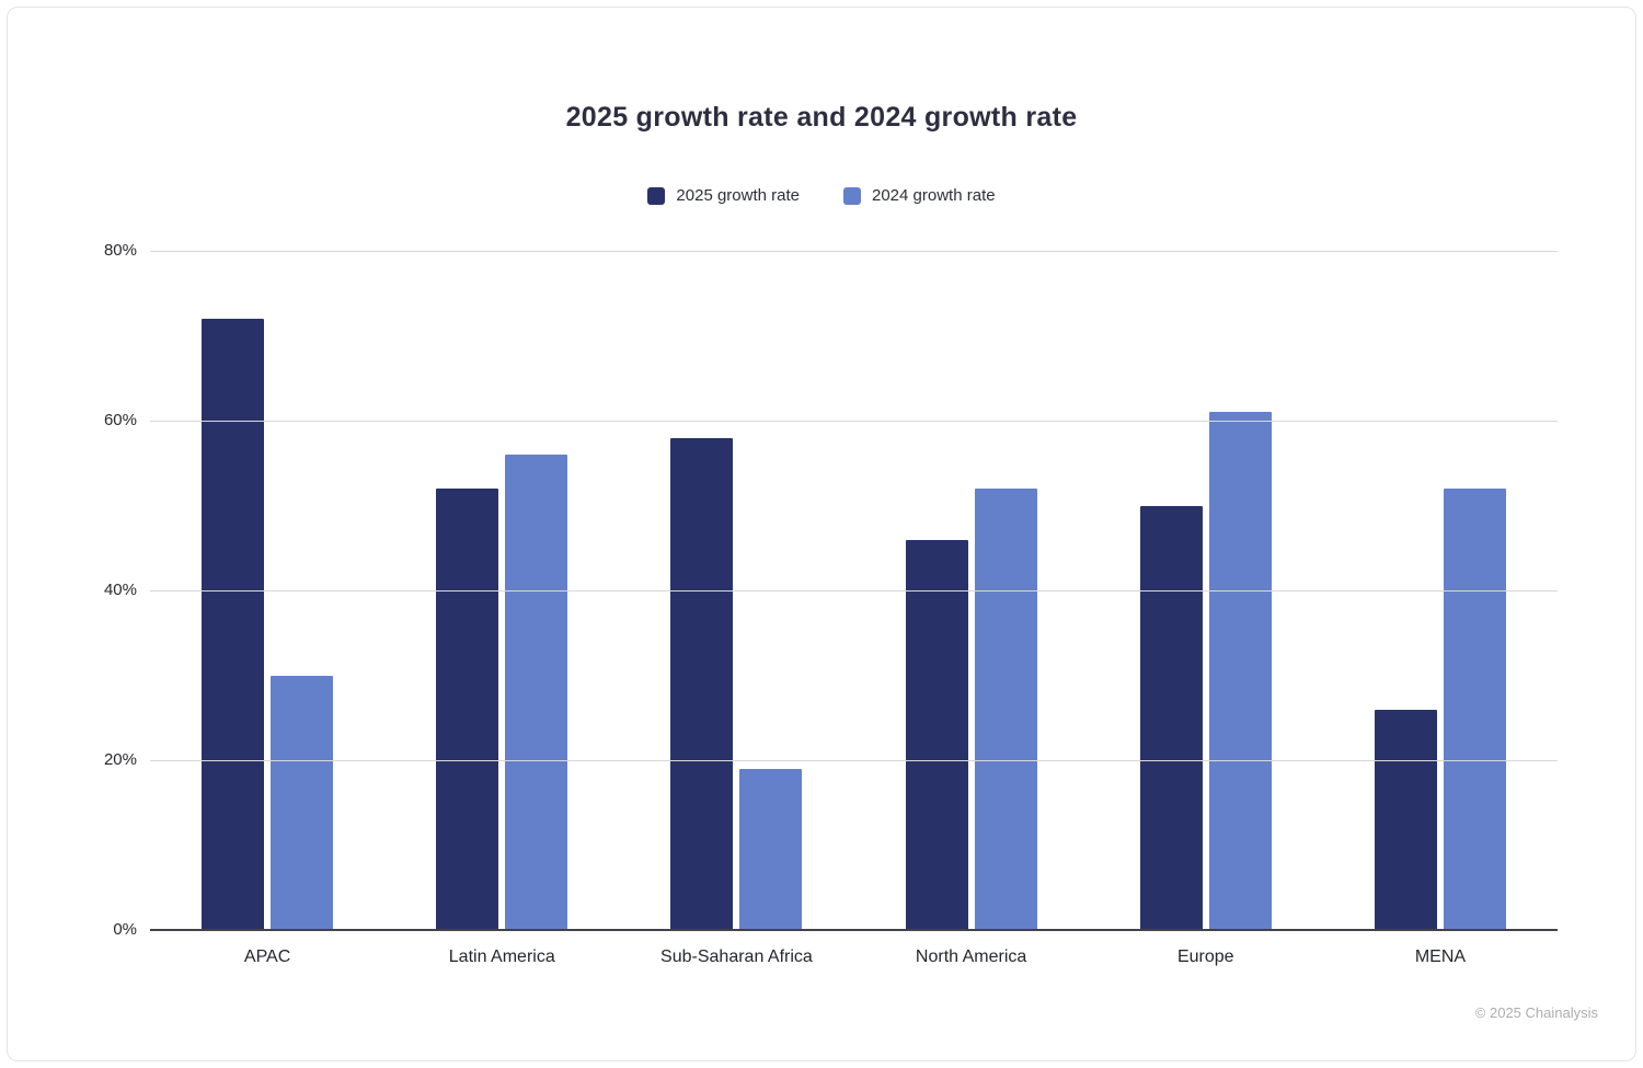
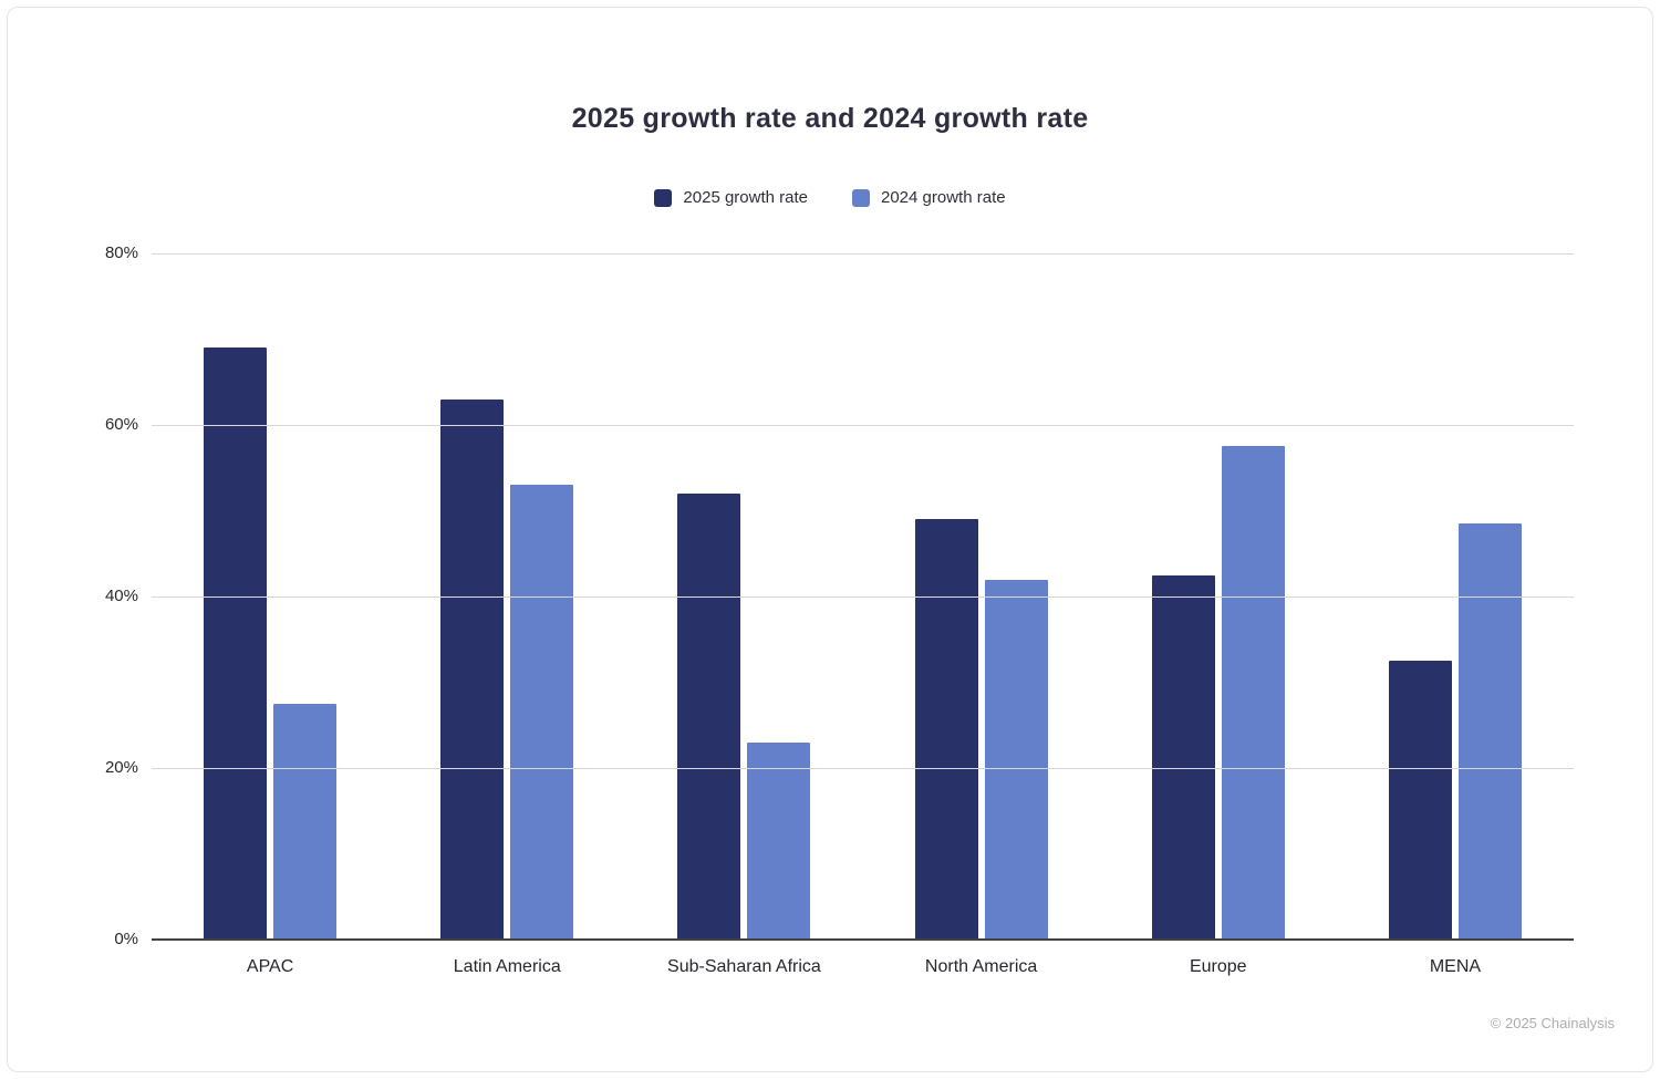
2025 growth rate/APAC: 72% -> 69%
2024 growth rate/APAC: 30% -> 28%
2025 growth rate/Latin America: 52% -> 63%
2024 growth rate/Latin America: 56% -> 53%
2025 growth rate/Sub-Saharan Africa: 58% -> 52%
2024 growth rate/Sub-Saharan Africa: 19% -> 23%
2025 growth rate/North America: 46% -> 49%
2024 growth rate/North America: 52% -> 42%
2025 growth rate/Europe: 50% -> 42%
2024 growth rate/Europe: 61% -> 58%
2025 growth rate/MENA: 26% -> 32%
2024 growth rate/MENA: 52% -> 48%
